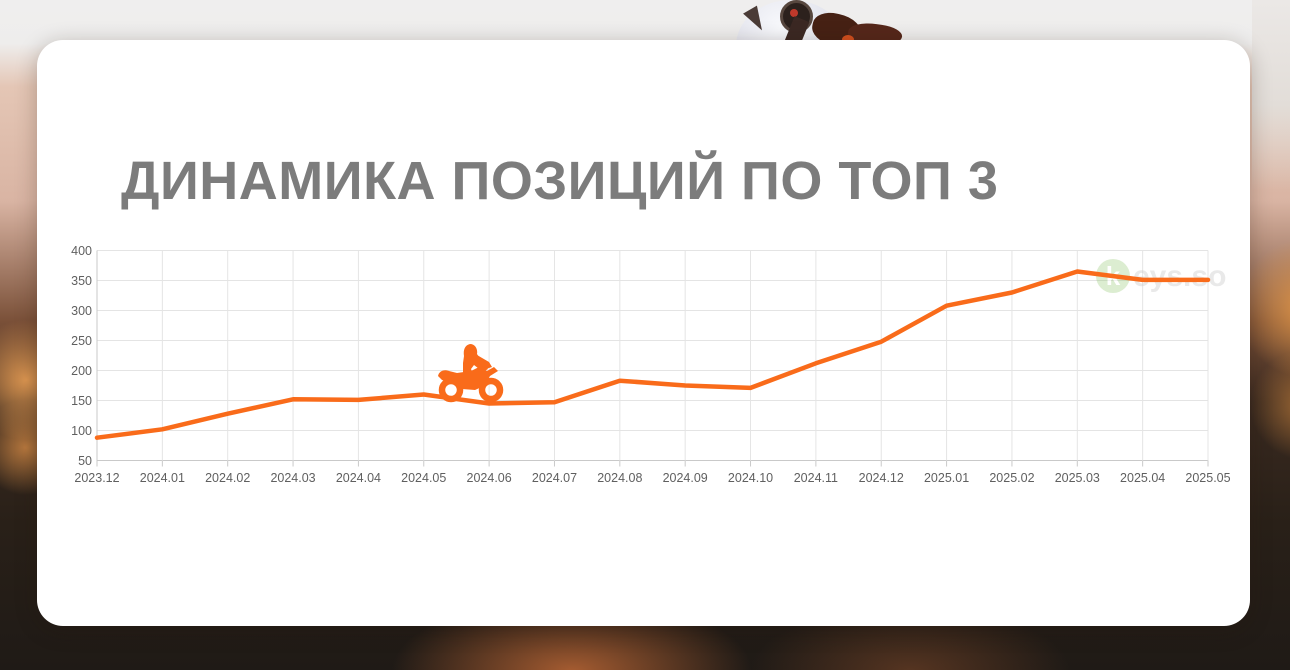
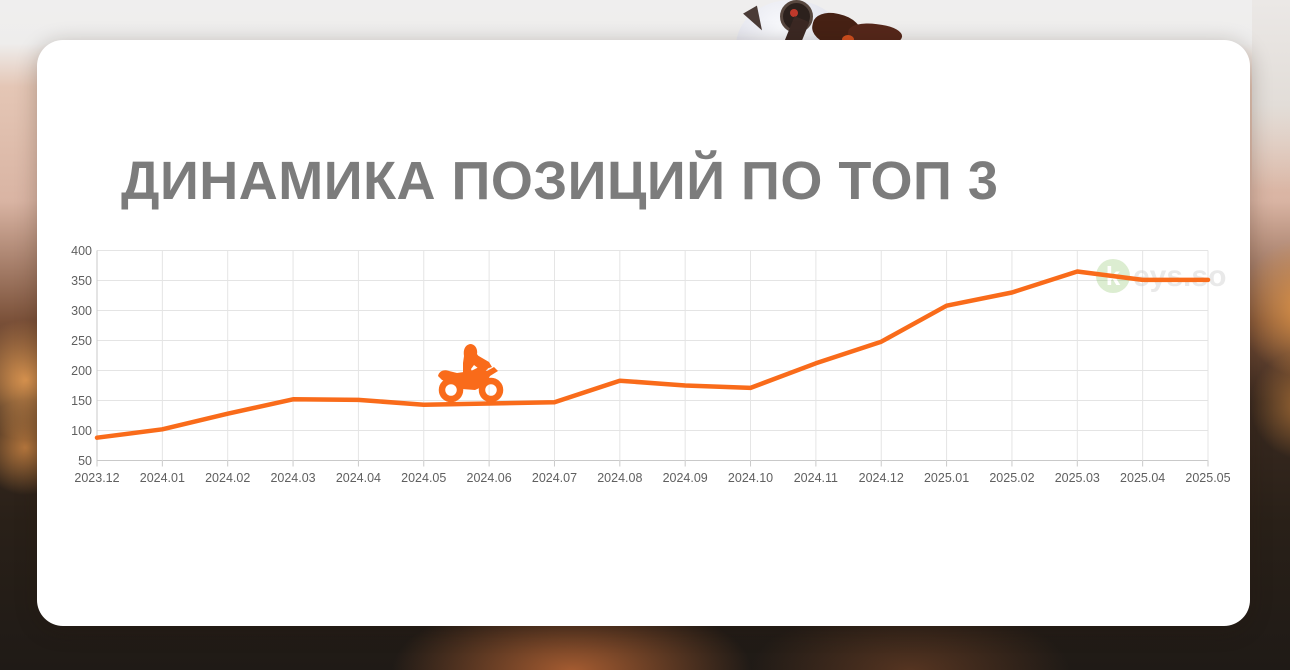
2024.05: 160 -> 140
